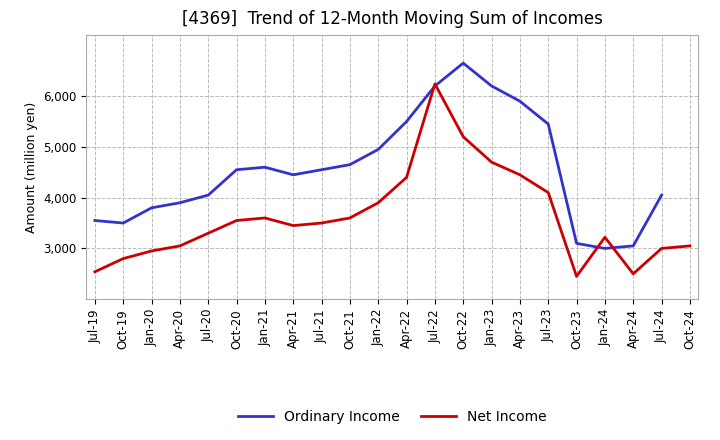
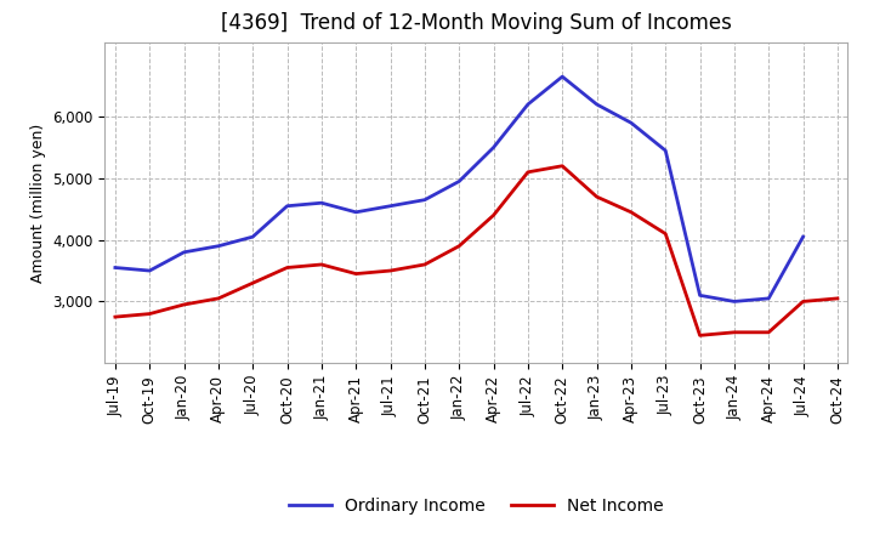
Net Income/Jul-19: 2,540 -> 2,750
Net Income/Jul-22: 6,240 -> 5,100
Net Income/Jan-24: 3,220 -> 2,500
